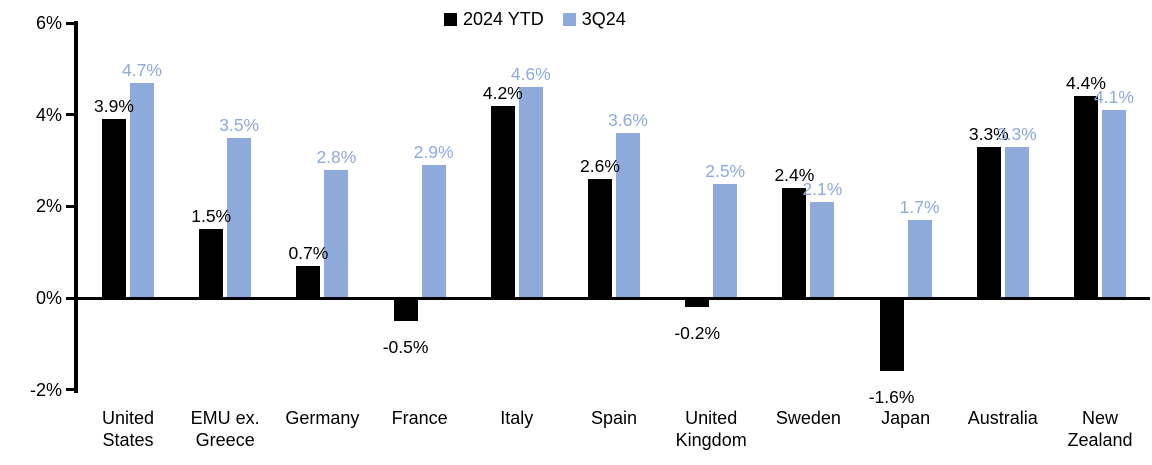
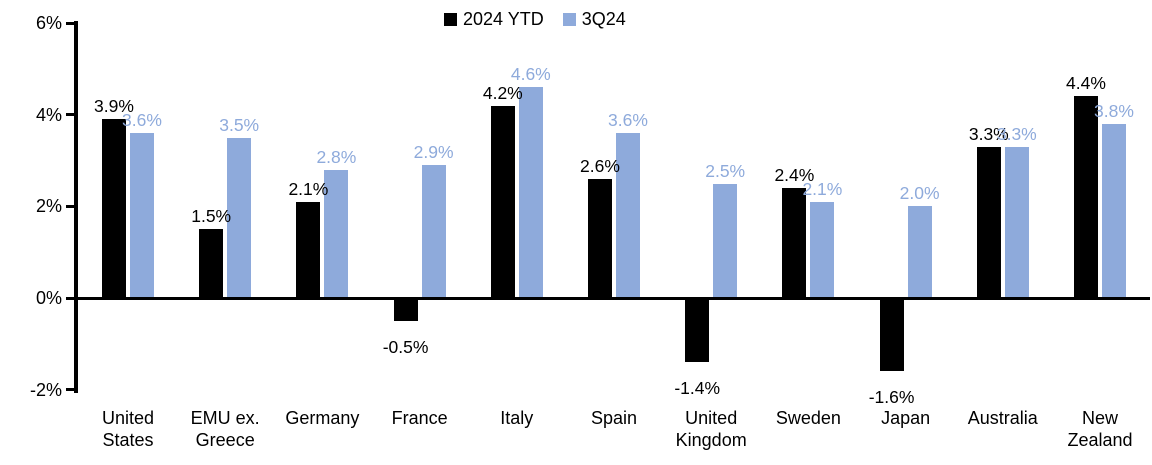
3Q24/United States: 4.7% -> 3.6%
2024 YTD/Germany: 0.7% -> 2.1%
2024 YTD/United Kingdom: -0.2% -> -1.4%
3Q24/Japan: 1.7% -> 2.0%
3Q24/New Zealand: 4.1% -> 3.8%
